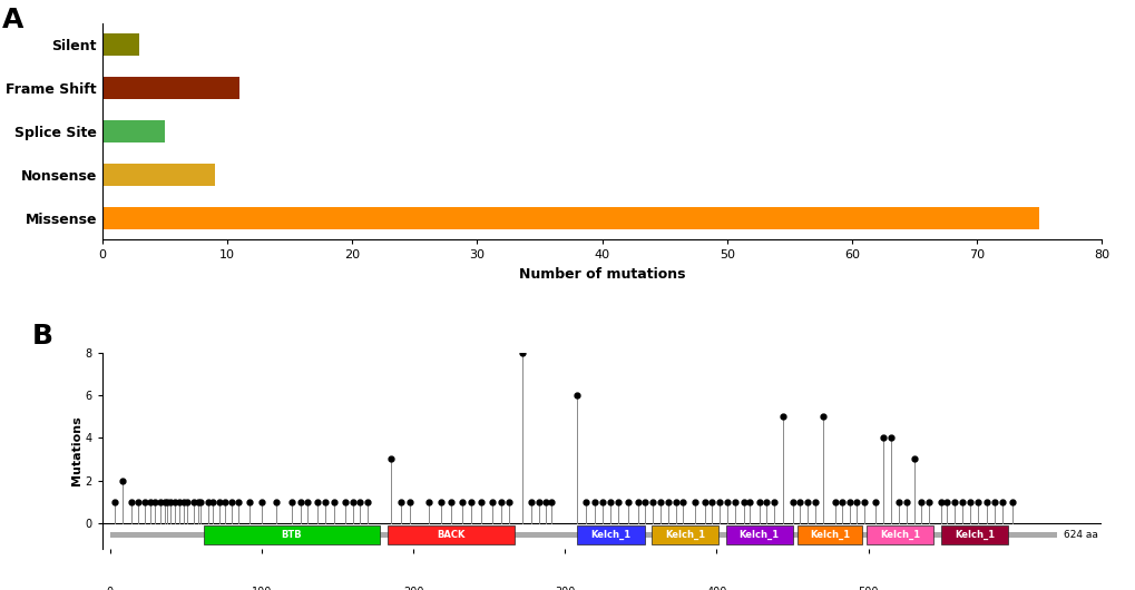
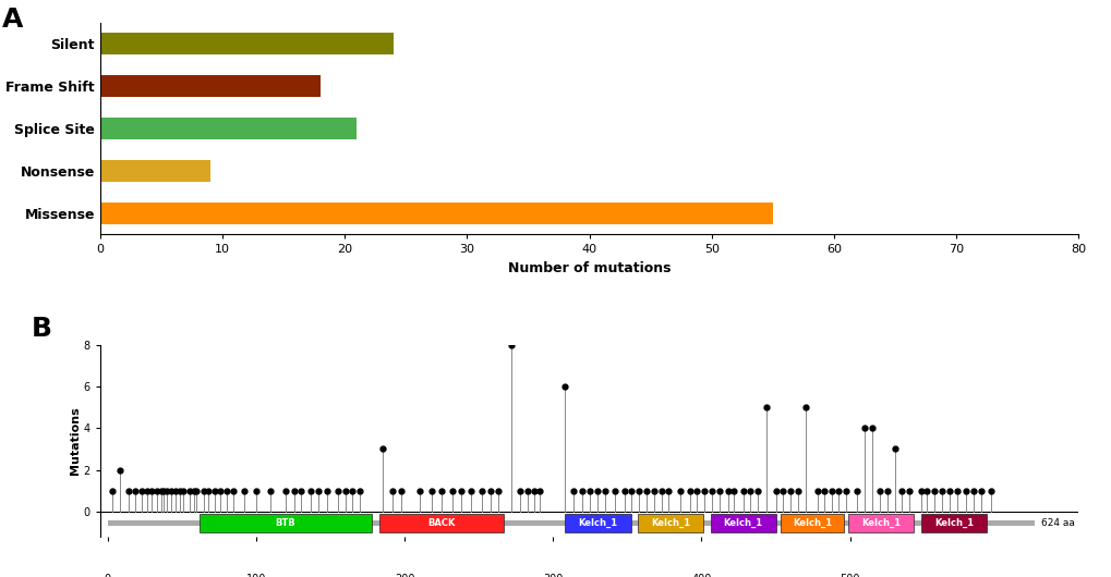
Silent: 3 -> 24
Frame Shift: 11 -> 18
Splice Site: 5 -> 21
Missense: 75 -> 55
